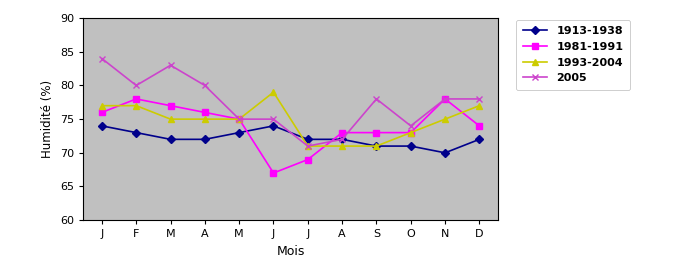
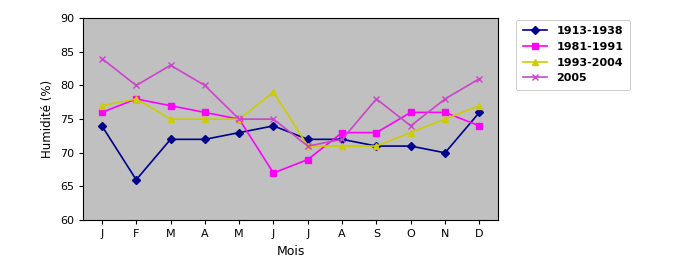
1913-1938/F: 73 -> 66
1993-2004/F: 77 -> 78
1981-1991/O: 73 -> 76
1981-1991/N: 78 -> 76
1913-1938/D: 72 -> 76
2005/D: 78 -> 81
